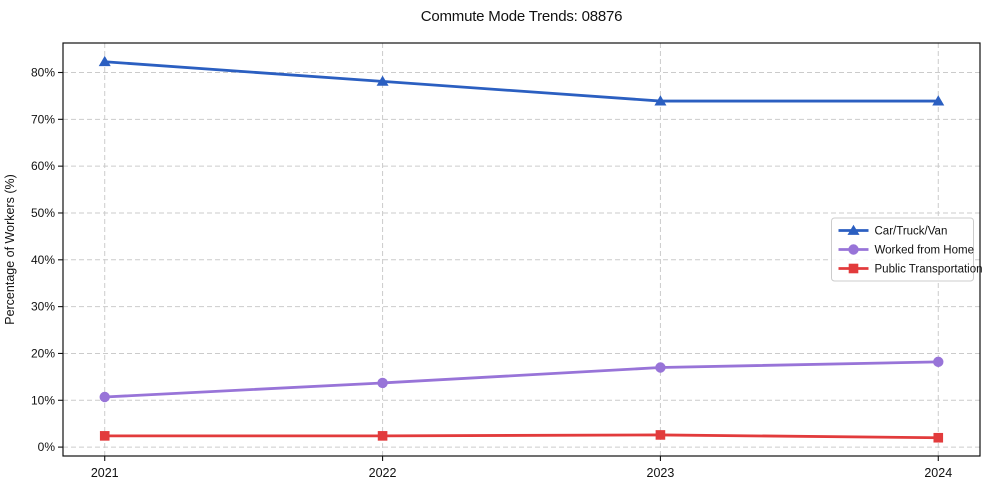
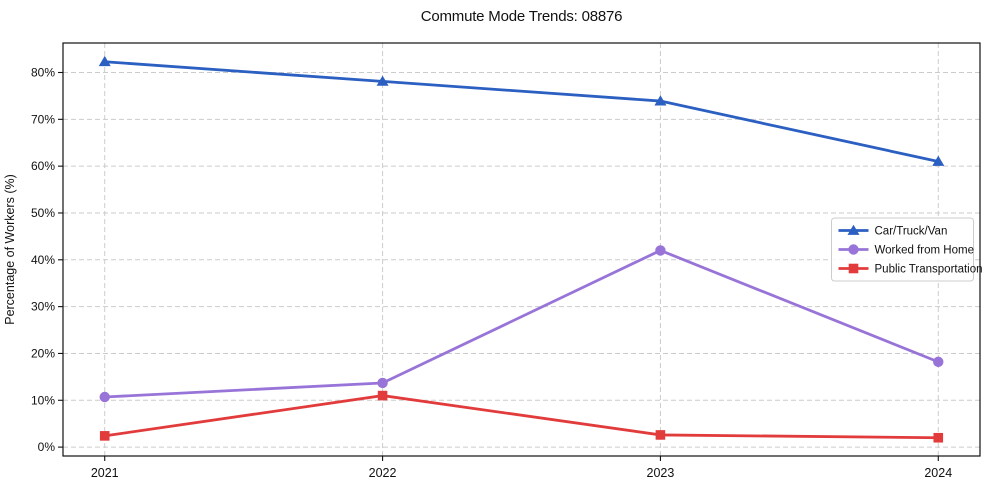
Public Transportation/2022: 2% -> 11%
Worked from Home/2023: 17% -> 42%
Car/Truck/Van/2024: 74% -> 61%
